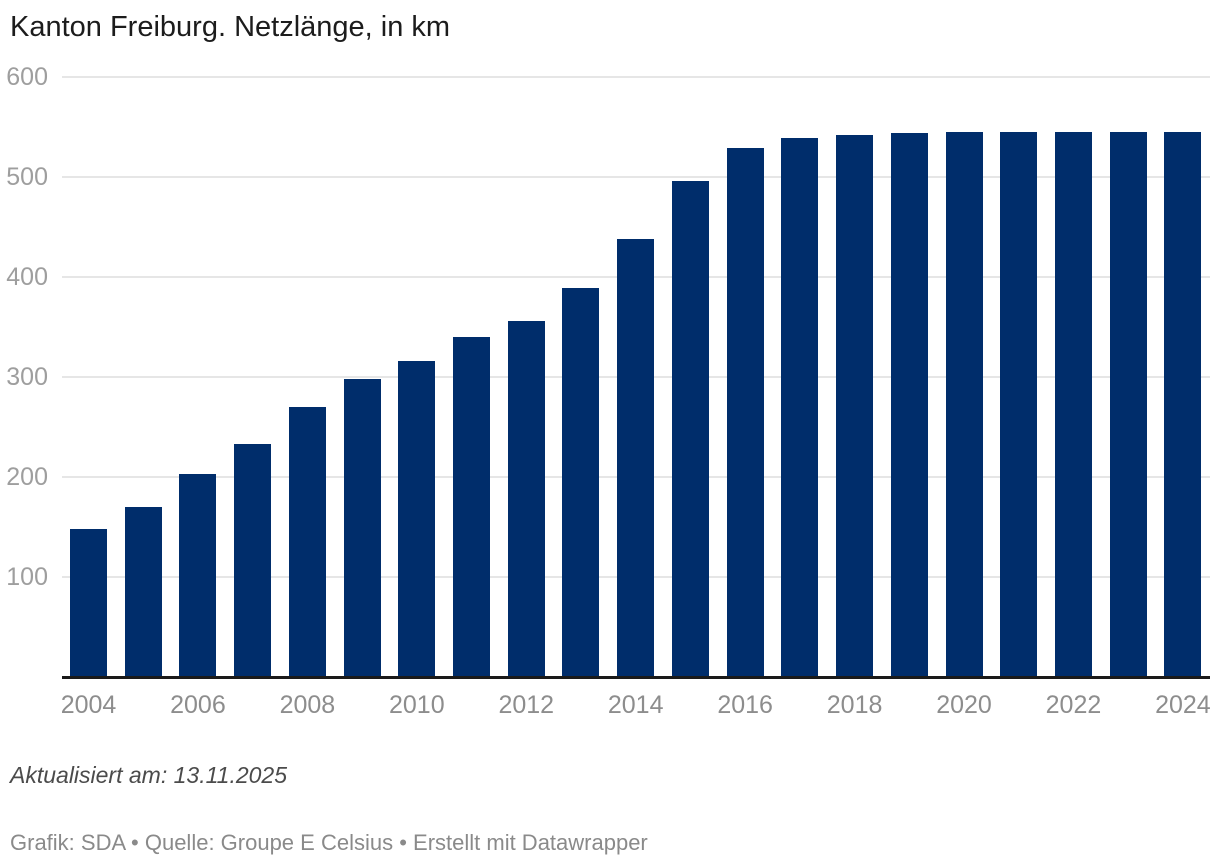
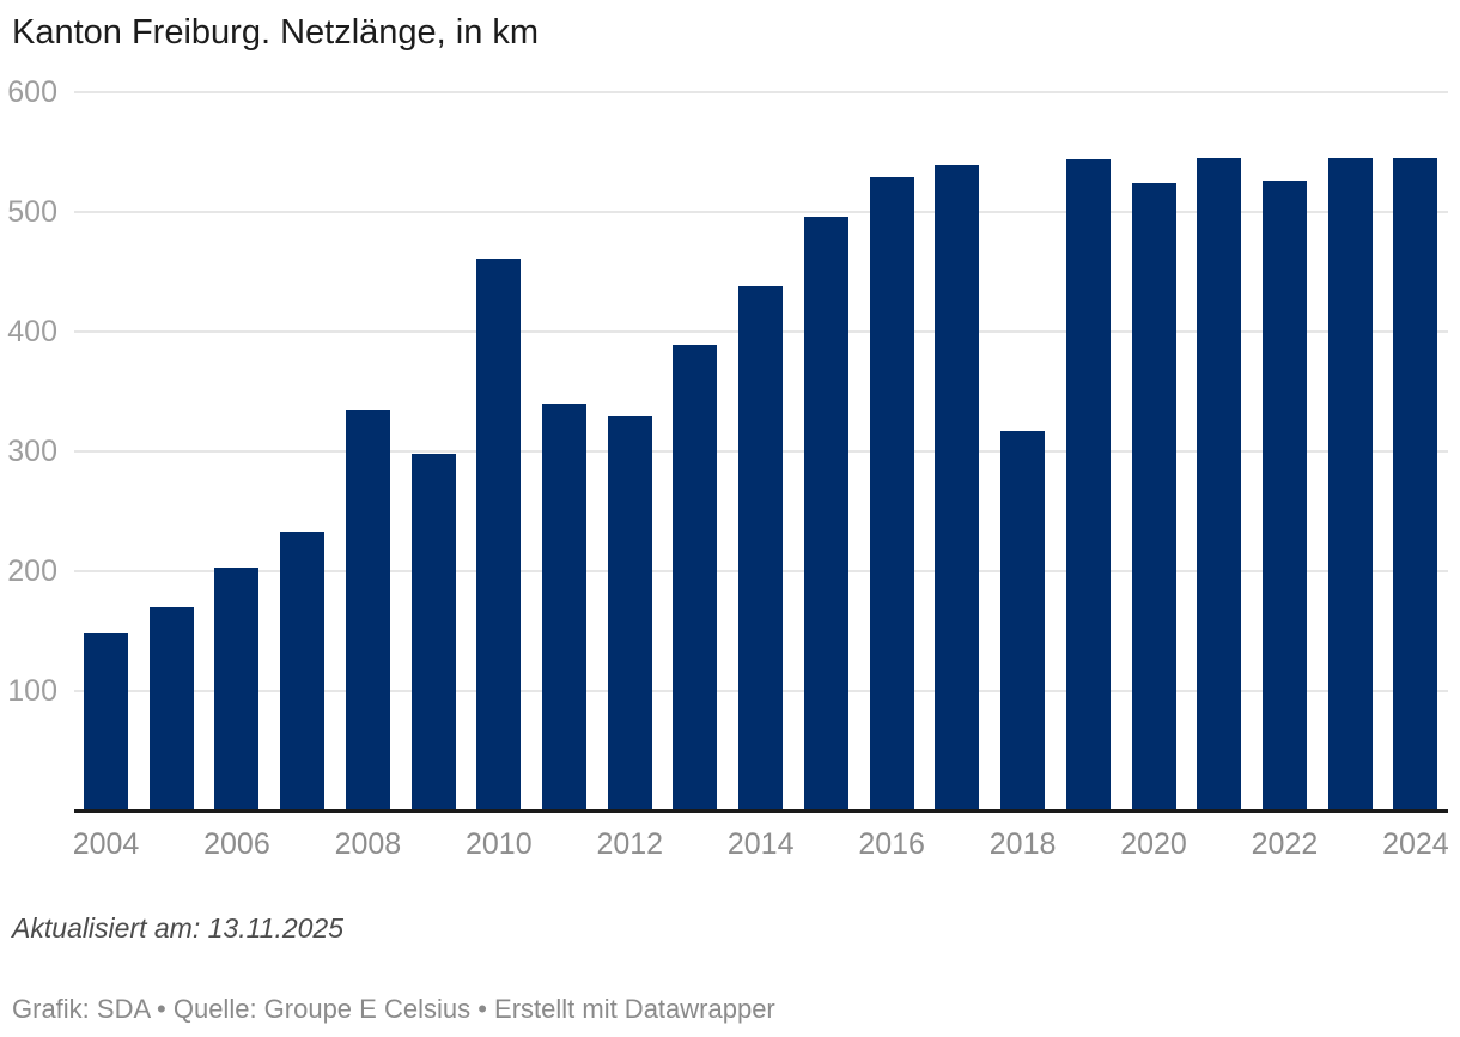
2008: 270 -> 335
2010: 316 -> 461
2012: 356 -> 330
2018: 542 -> 317
2020: 545 -> 524
2022: 545 -> 526
